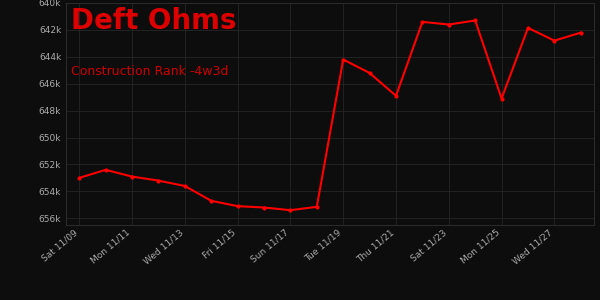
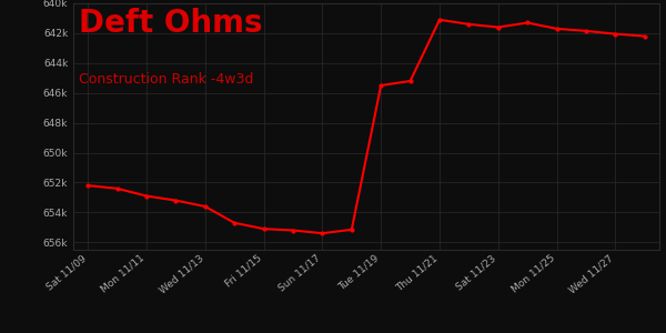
Sat 11/09: 653.0k -> 652.2k
Tue 11/19: 644.2k -> 645.5k
Thu 11/21: 646.9k -> 641.1k
Mon 11/25: 647.1k -> 641.7k
Wed 11/27: 642.8k -> 642.0k
